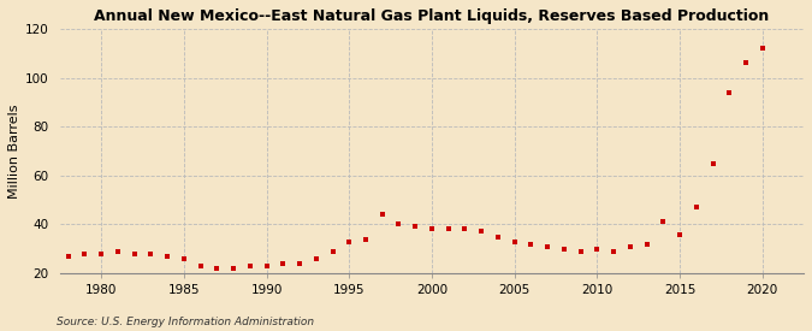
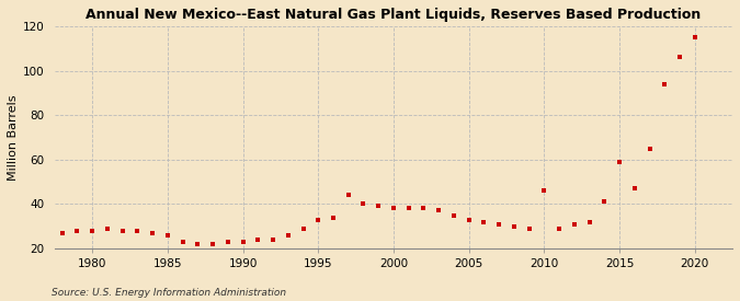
2010: 30 -> 46
2015: 36 -> 59
2020: 112 -> 115
